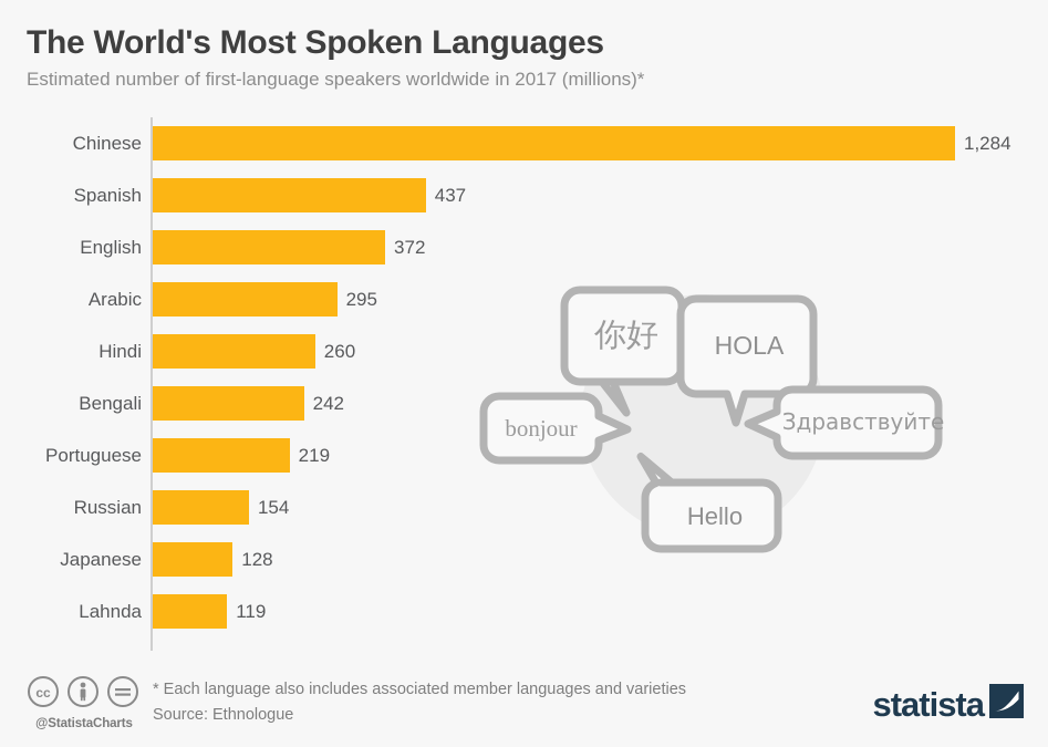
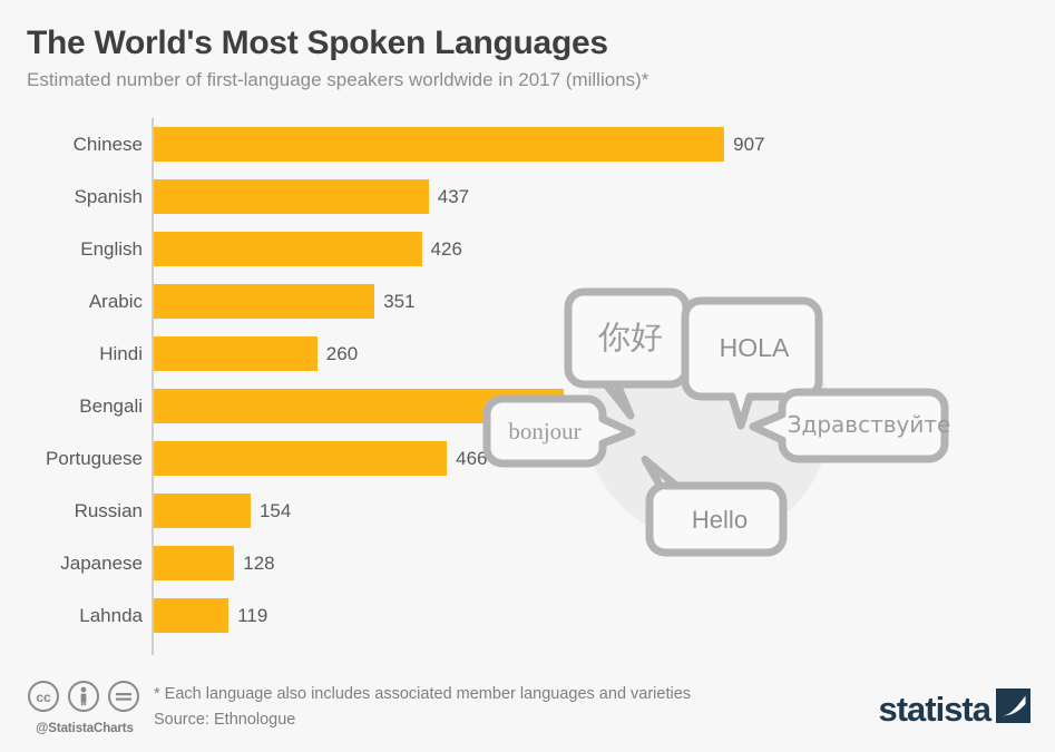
Chinese: 1,284 -> 907
English: 372 -> 426
Arabic: 295 -> 351
Bengali: 242 -> 652
Portuguese: 219 -> 466
